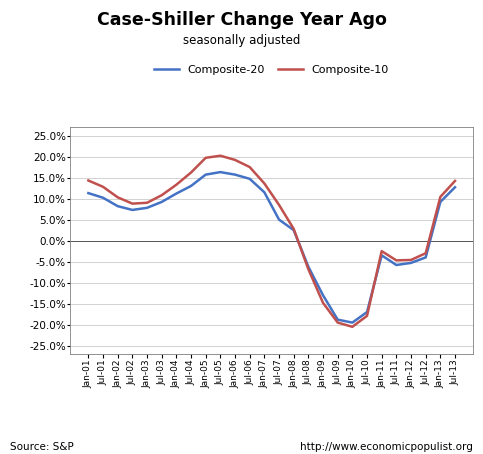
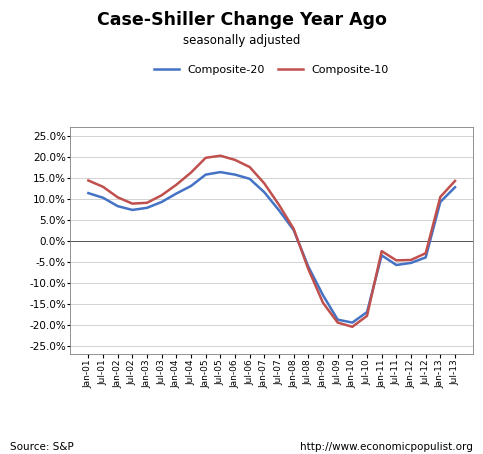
Composite-20/Jul-07: 5.0% -> 7.2%
